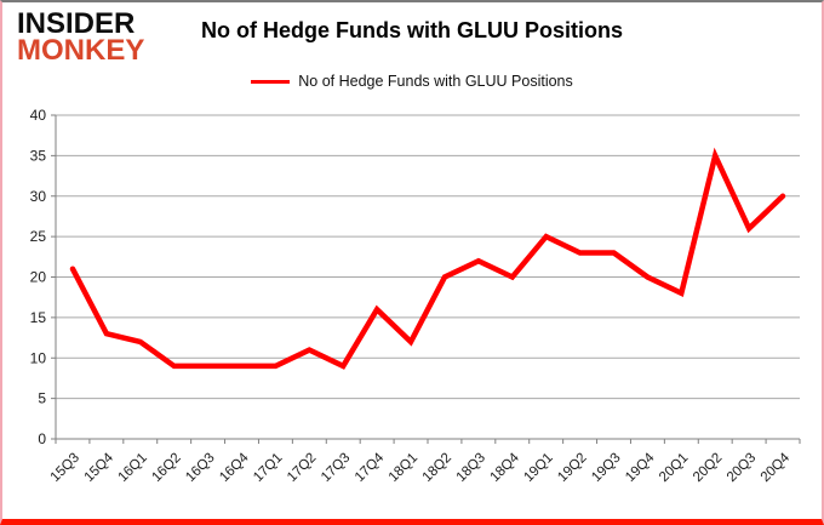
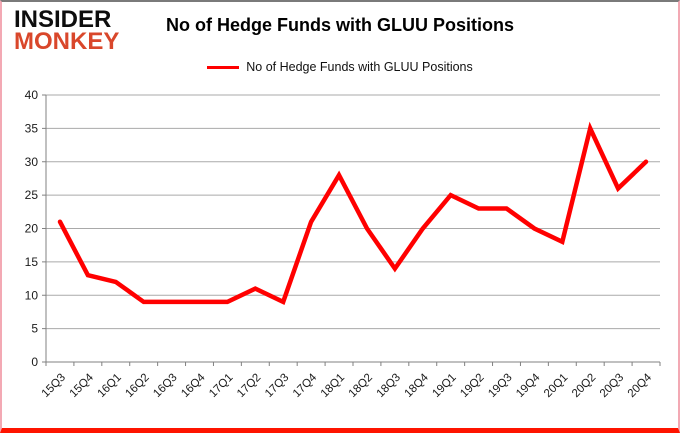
17Q4: 16 -> 21
18Q1: 12 -> 28
18Q3: 22 -> 14
